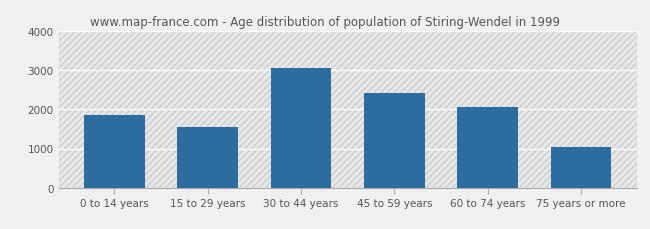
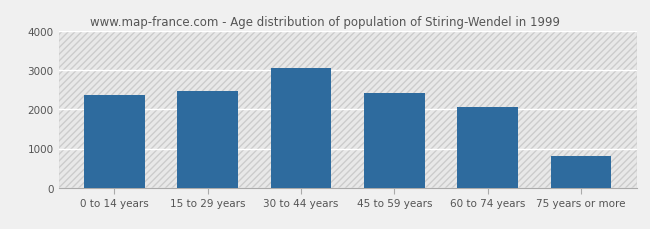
0 to 14 years: 1850 -> 2380
15 to 29 years: 1550 -> 2470
75 years or more: 1050 -> 820
